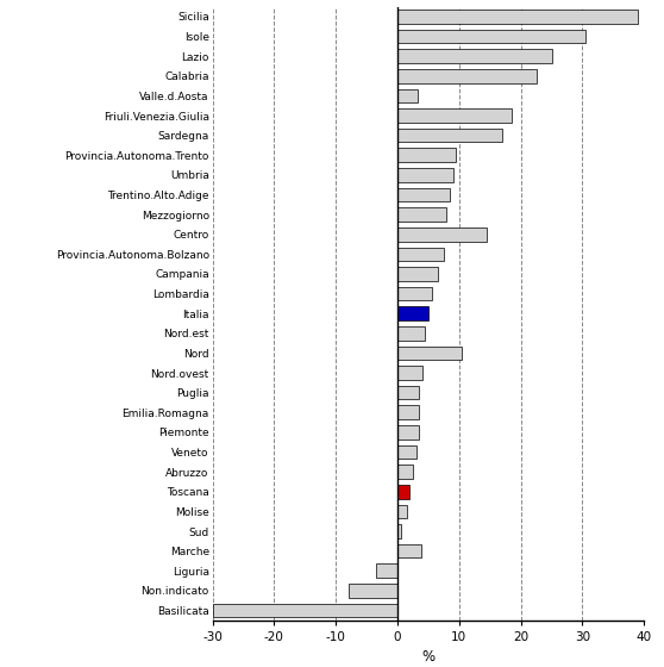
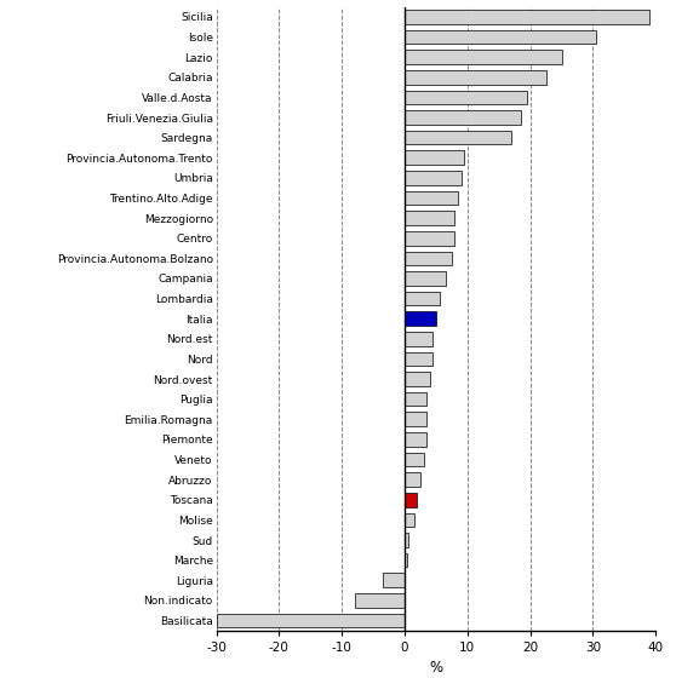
Valle.d.Aosta: 3.2 -> 19.5
Centro: 14.4 -> 8.0
Nord: 10.4 -> 4.5
Marche: 3.8 -> 0.3
